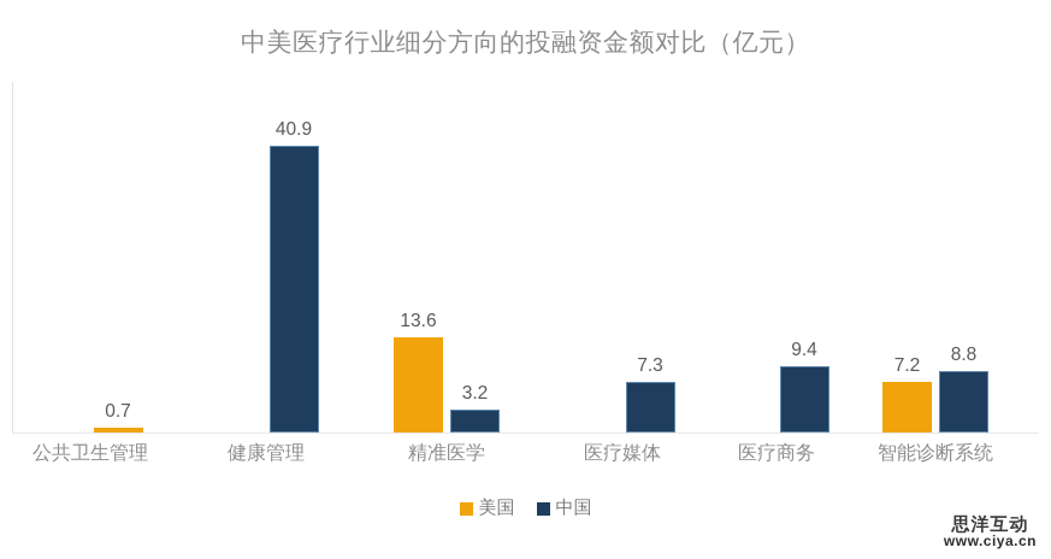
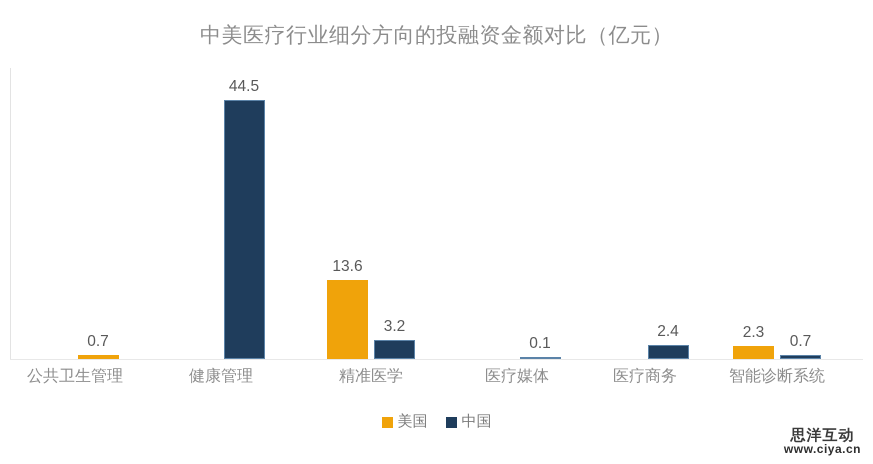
中国/健康管理: 40.9 -> 44.5
中国/医疗媒体: 7.3 -> 0.1
中国/医疗商务: 9.4 -> 2.4
美国/智能诊断系统: 7.2 -> 2.3
中国/智能诊断系统: 8.8 -> 0.7
